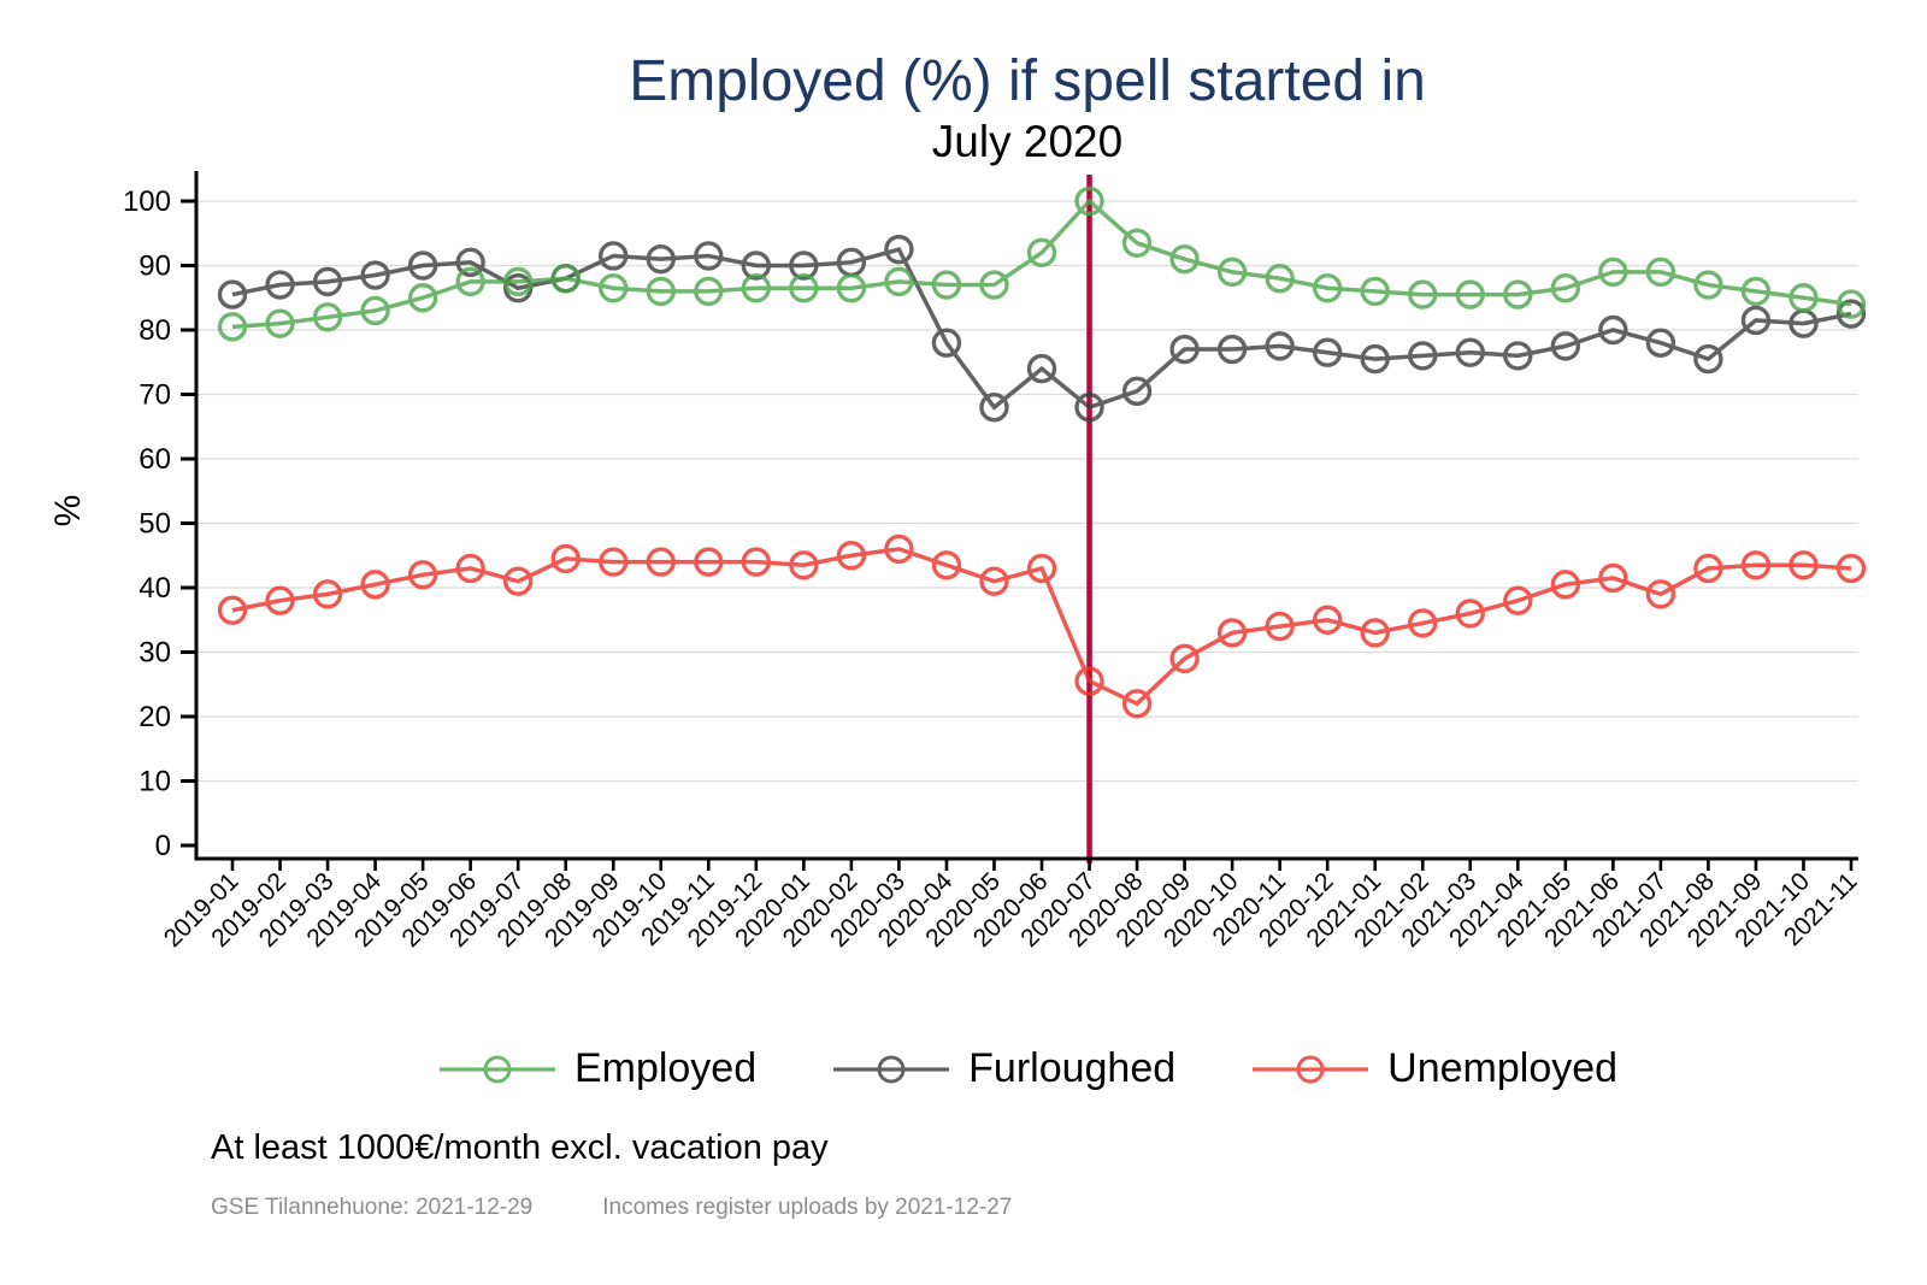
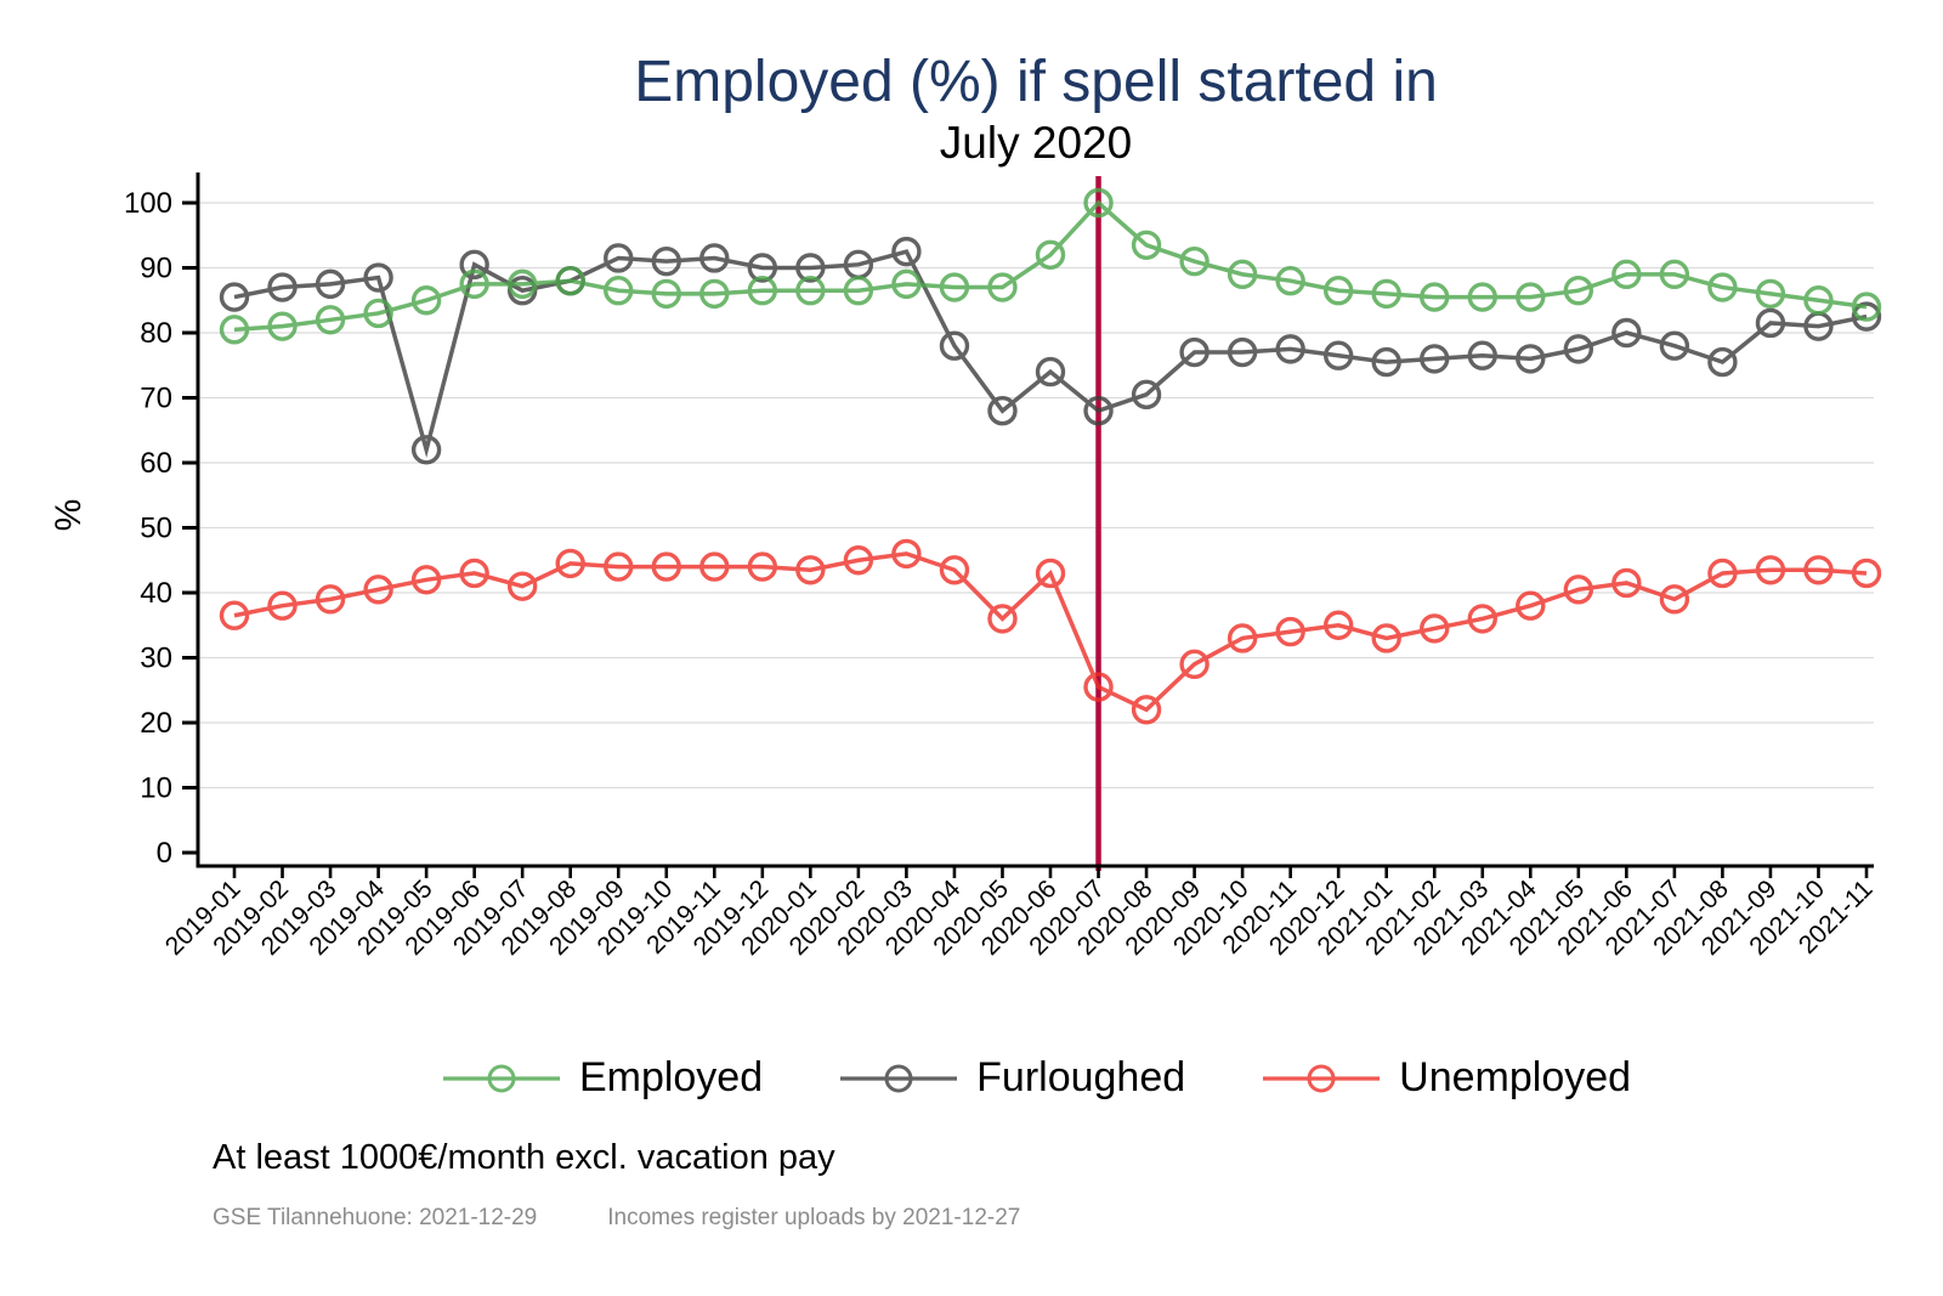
Furloughed/2019-05: 90 -> 62
Unemployed/2020-05: 41 -> 36
